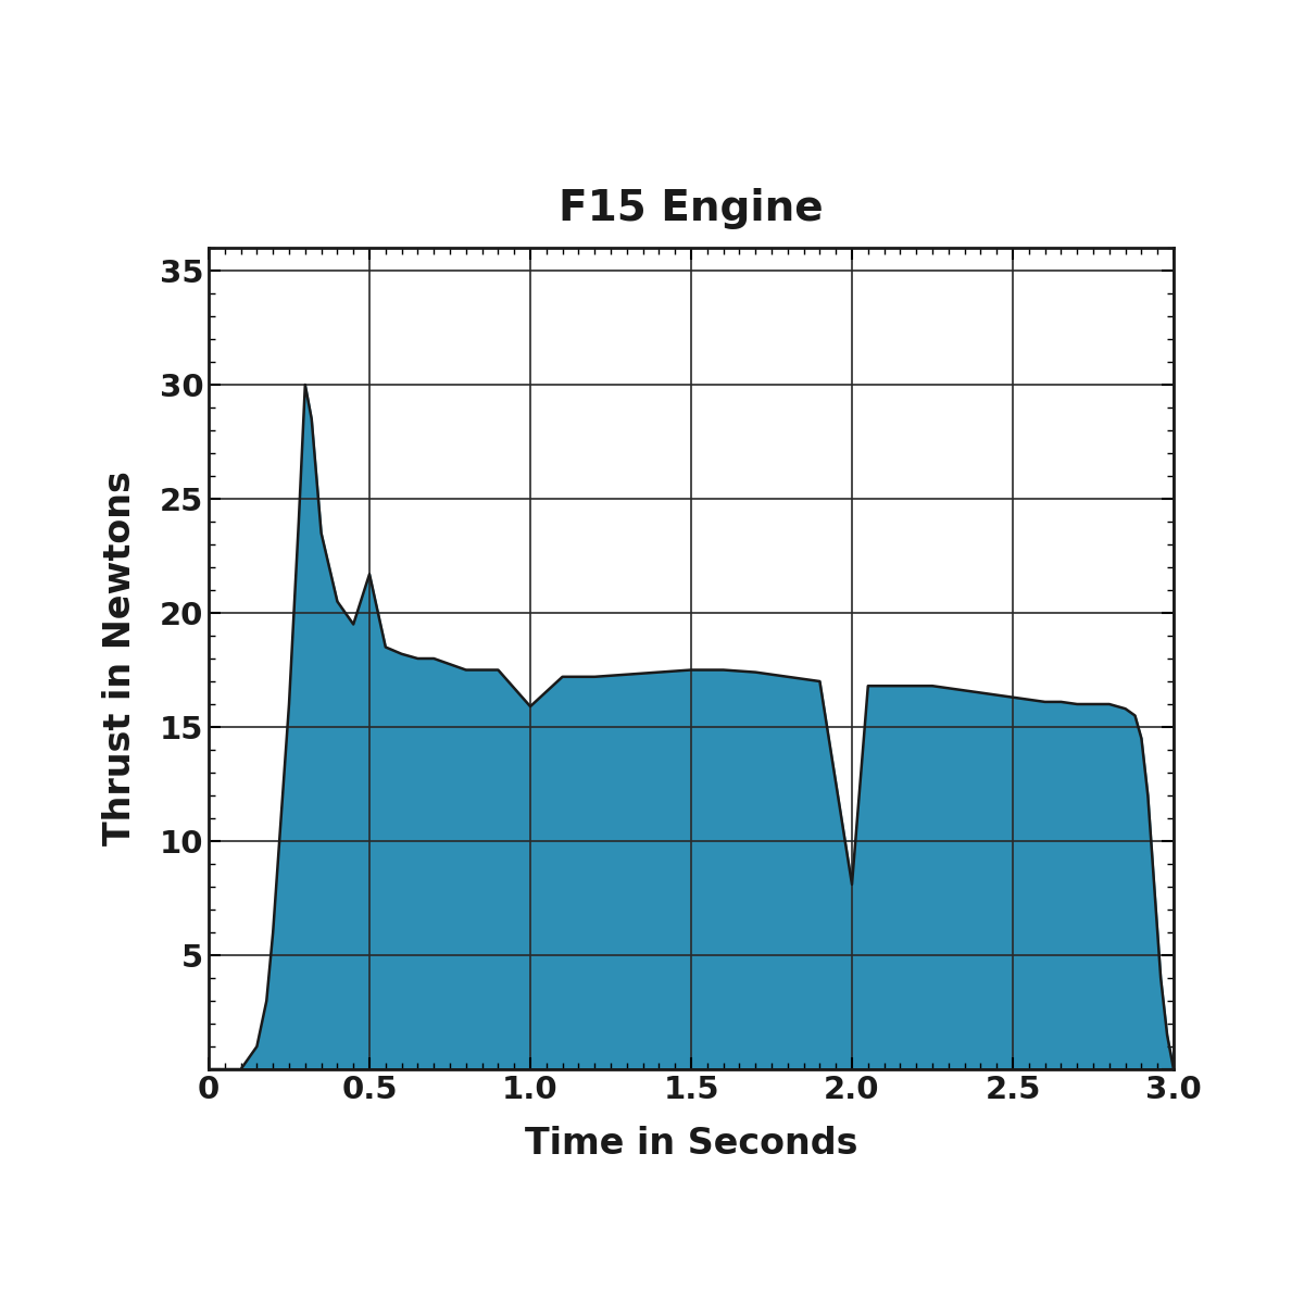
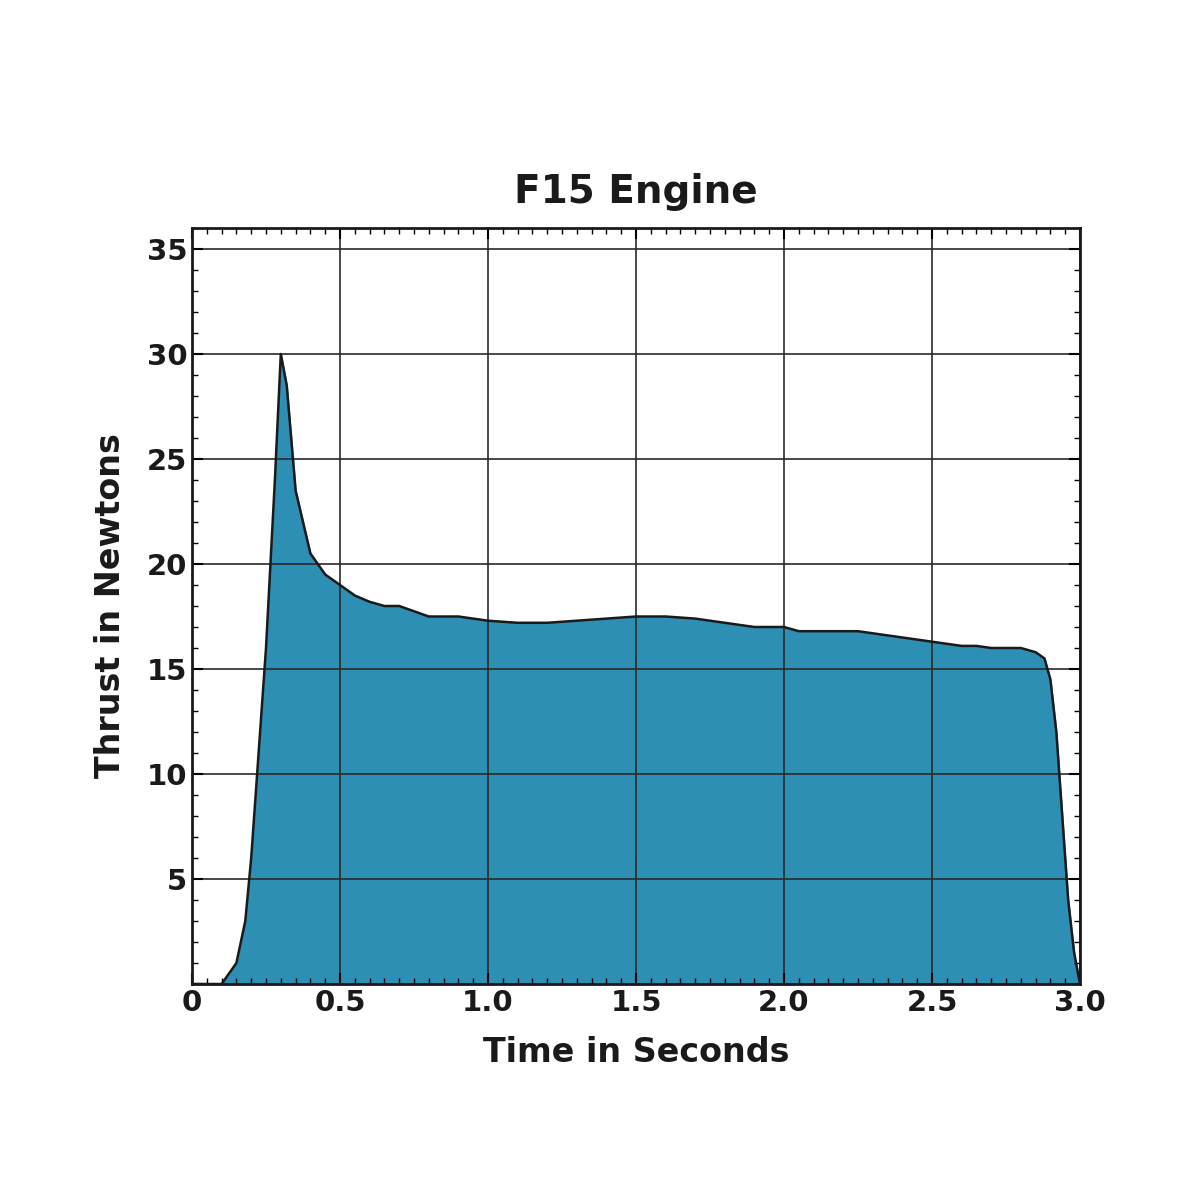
0.5: 21.7 -> 19.0
1.0: 15.9 -> 17.3
2.0: 8.1 -> 17.0
